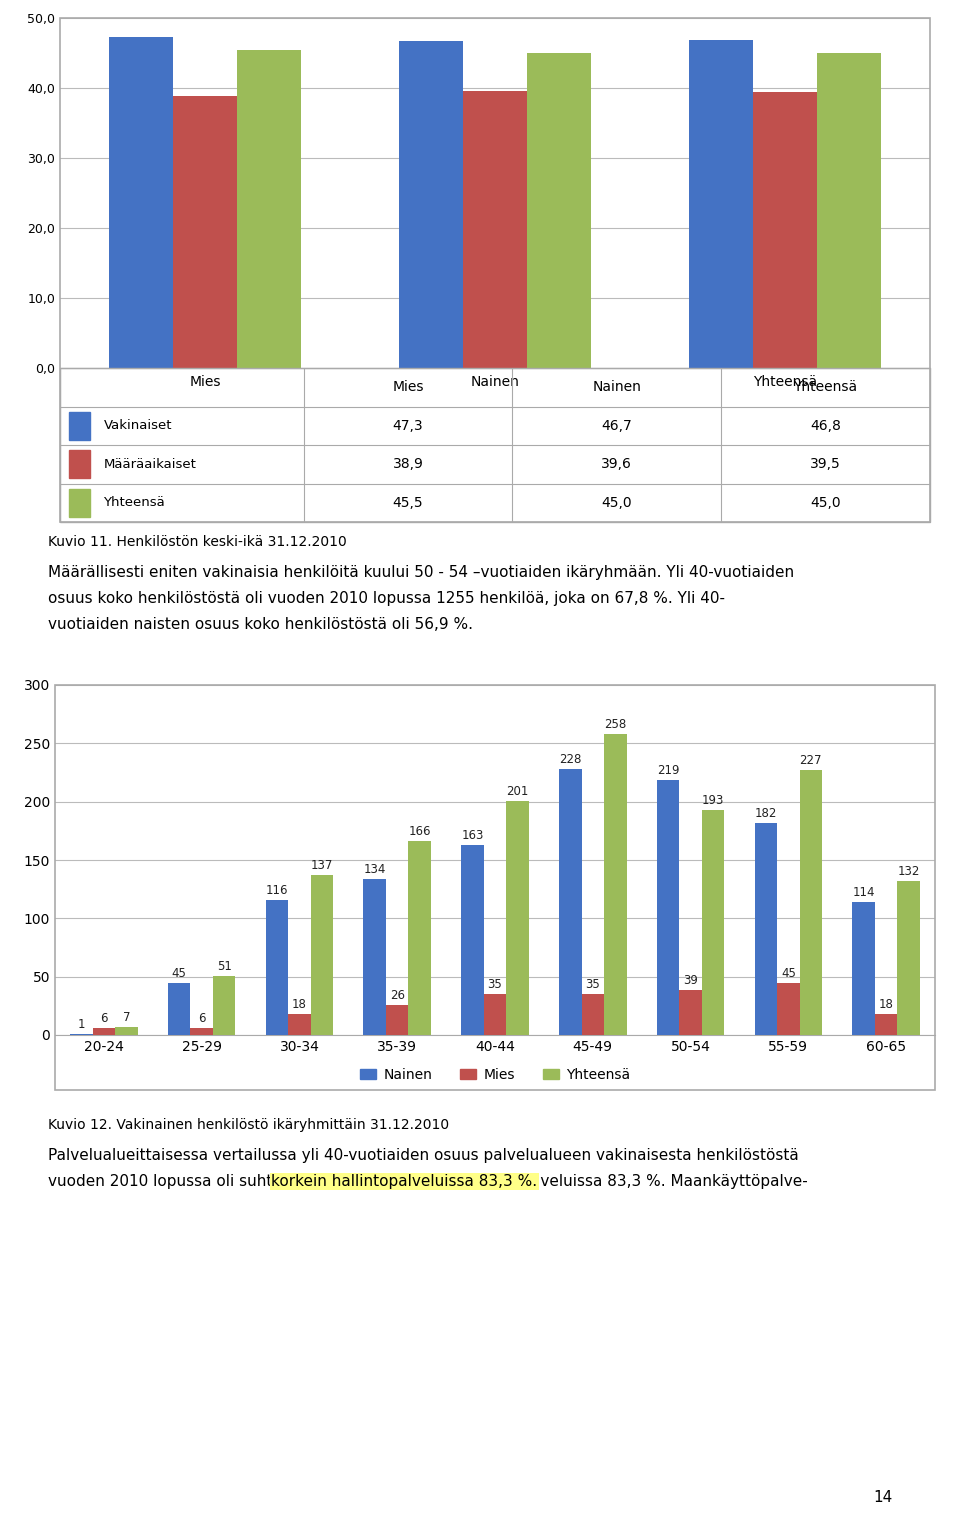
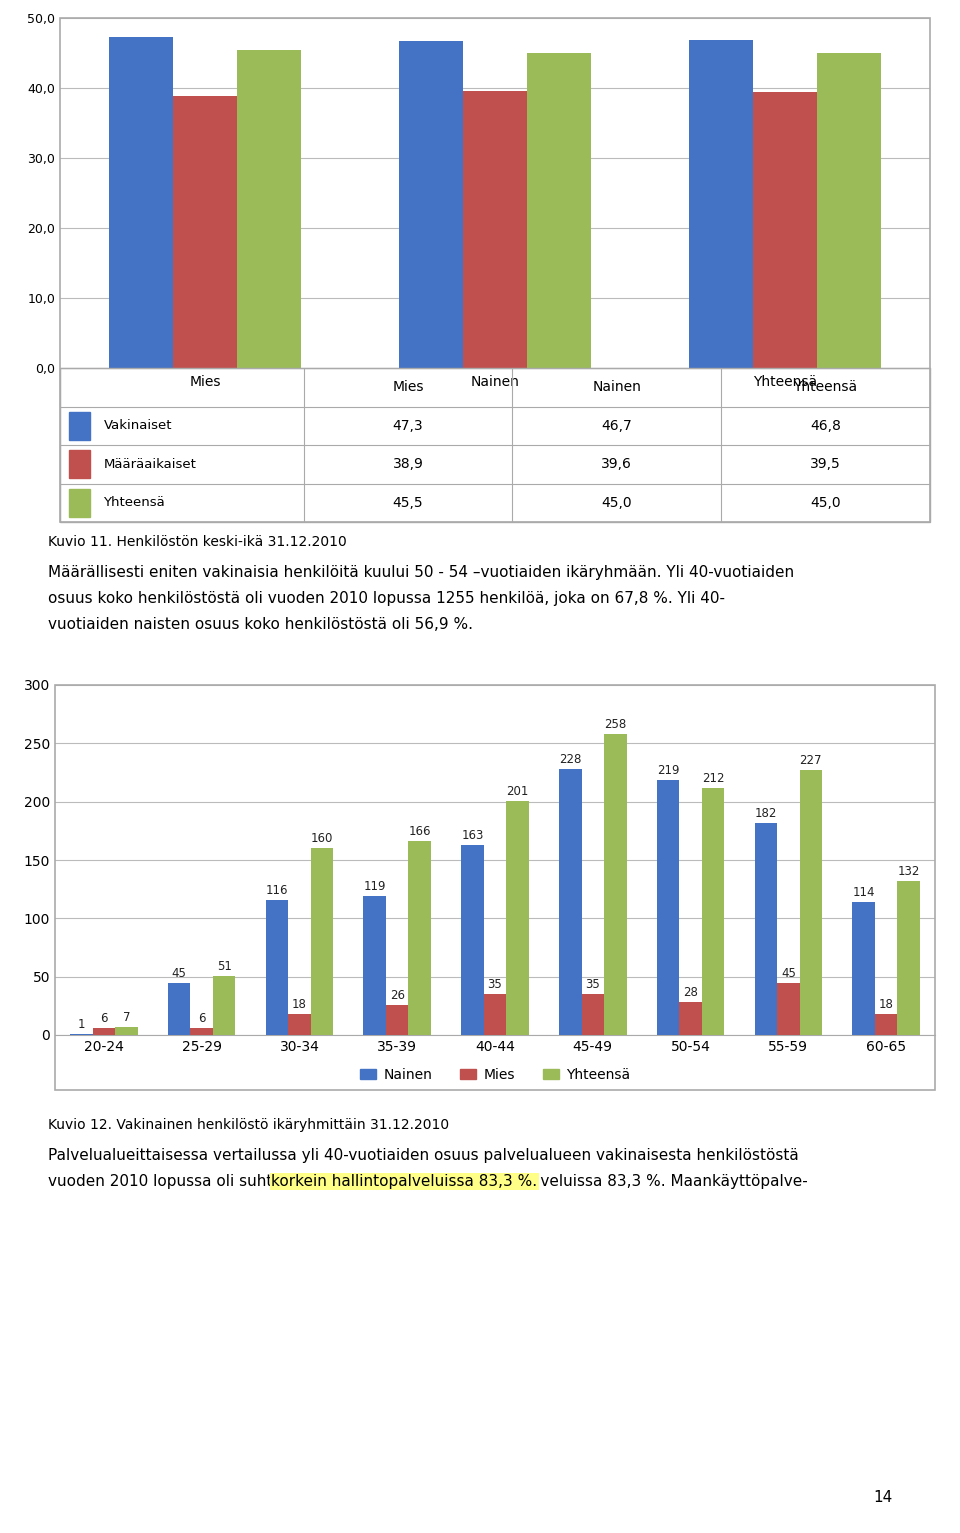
Yhteensä/30-34: 137 -> 160
Nainen/35-39: 134 -> 119
Mies/50-54: 39 -> 28
Yhteensä/50-54: 193 -> 212
